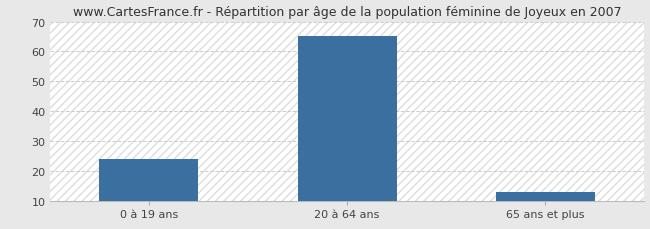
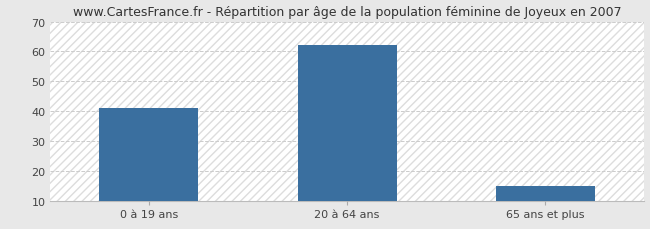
0 à 19 ans: 24 -> 41
20 à 64 ans: 65 -> 62
65 ans et plus: 13 -> 15
